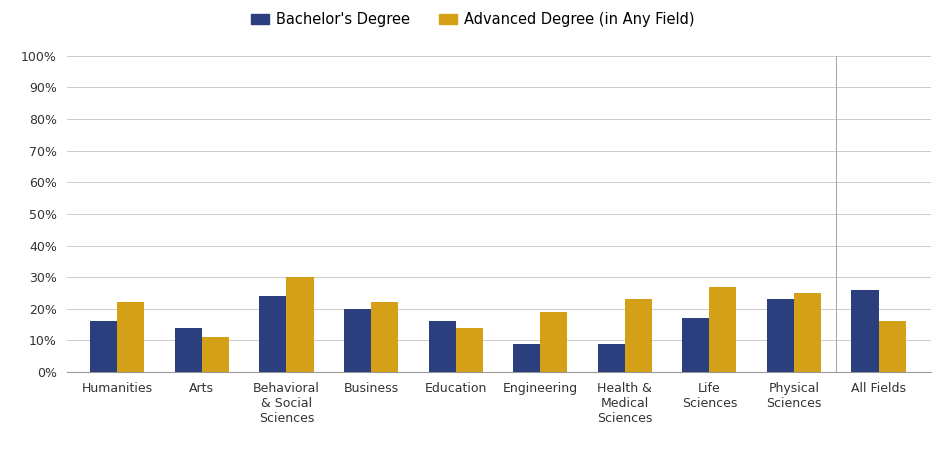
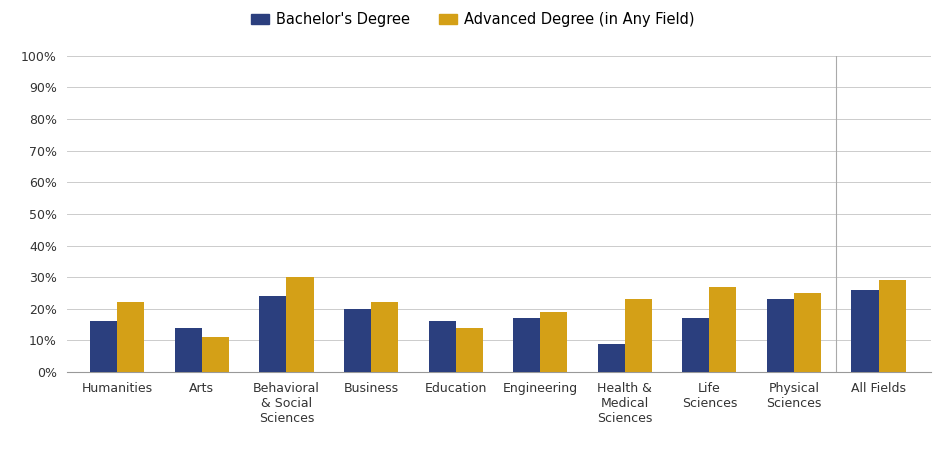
Bachelor's Degree/Engineering: 9% -> 17%
Advanced Degree (in Any Field)/All Fields: 16% -> 29%
